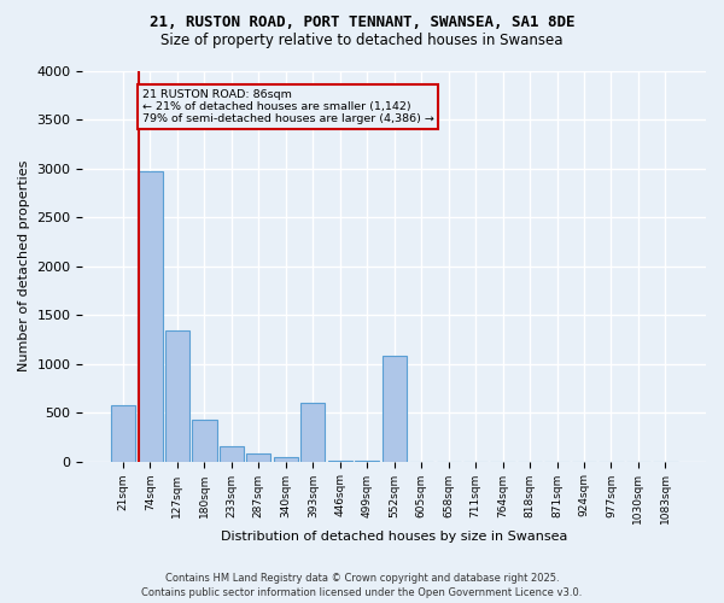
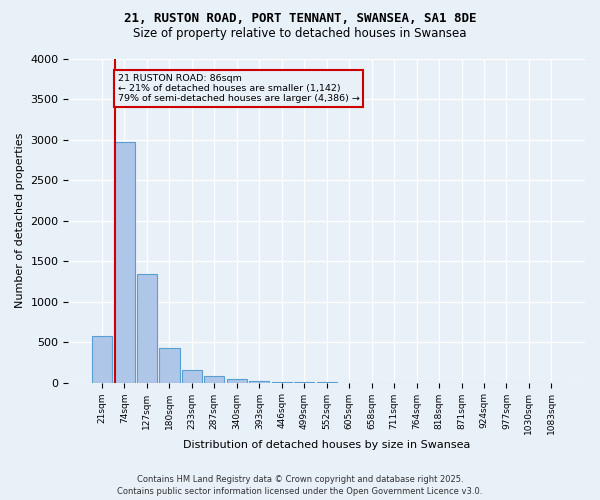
393sqm: 600 -> 20
552sqm: 1080 -> 0
